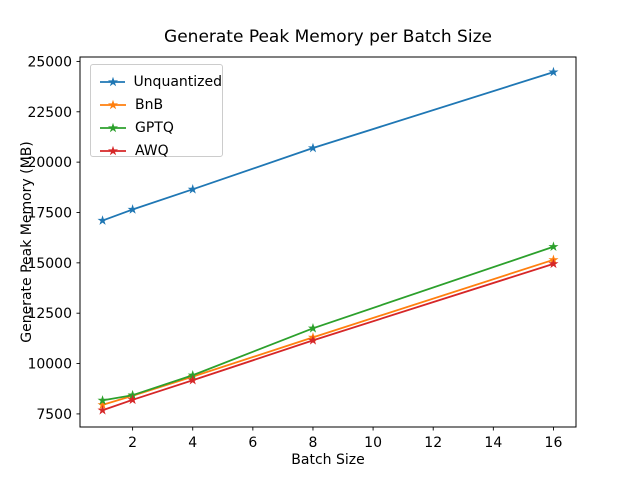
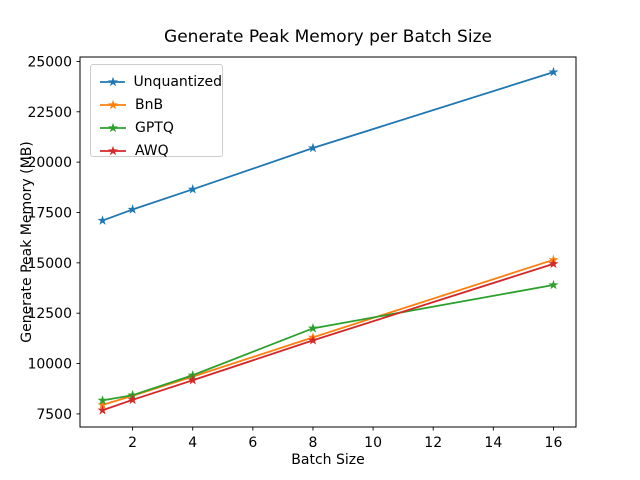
GPTQ/16: 15800 -> 13900
